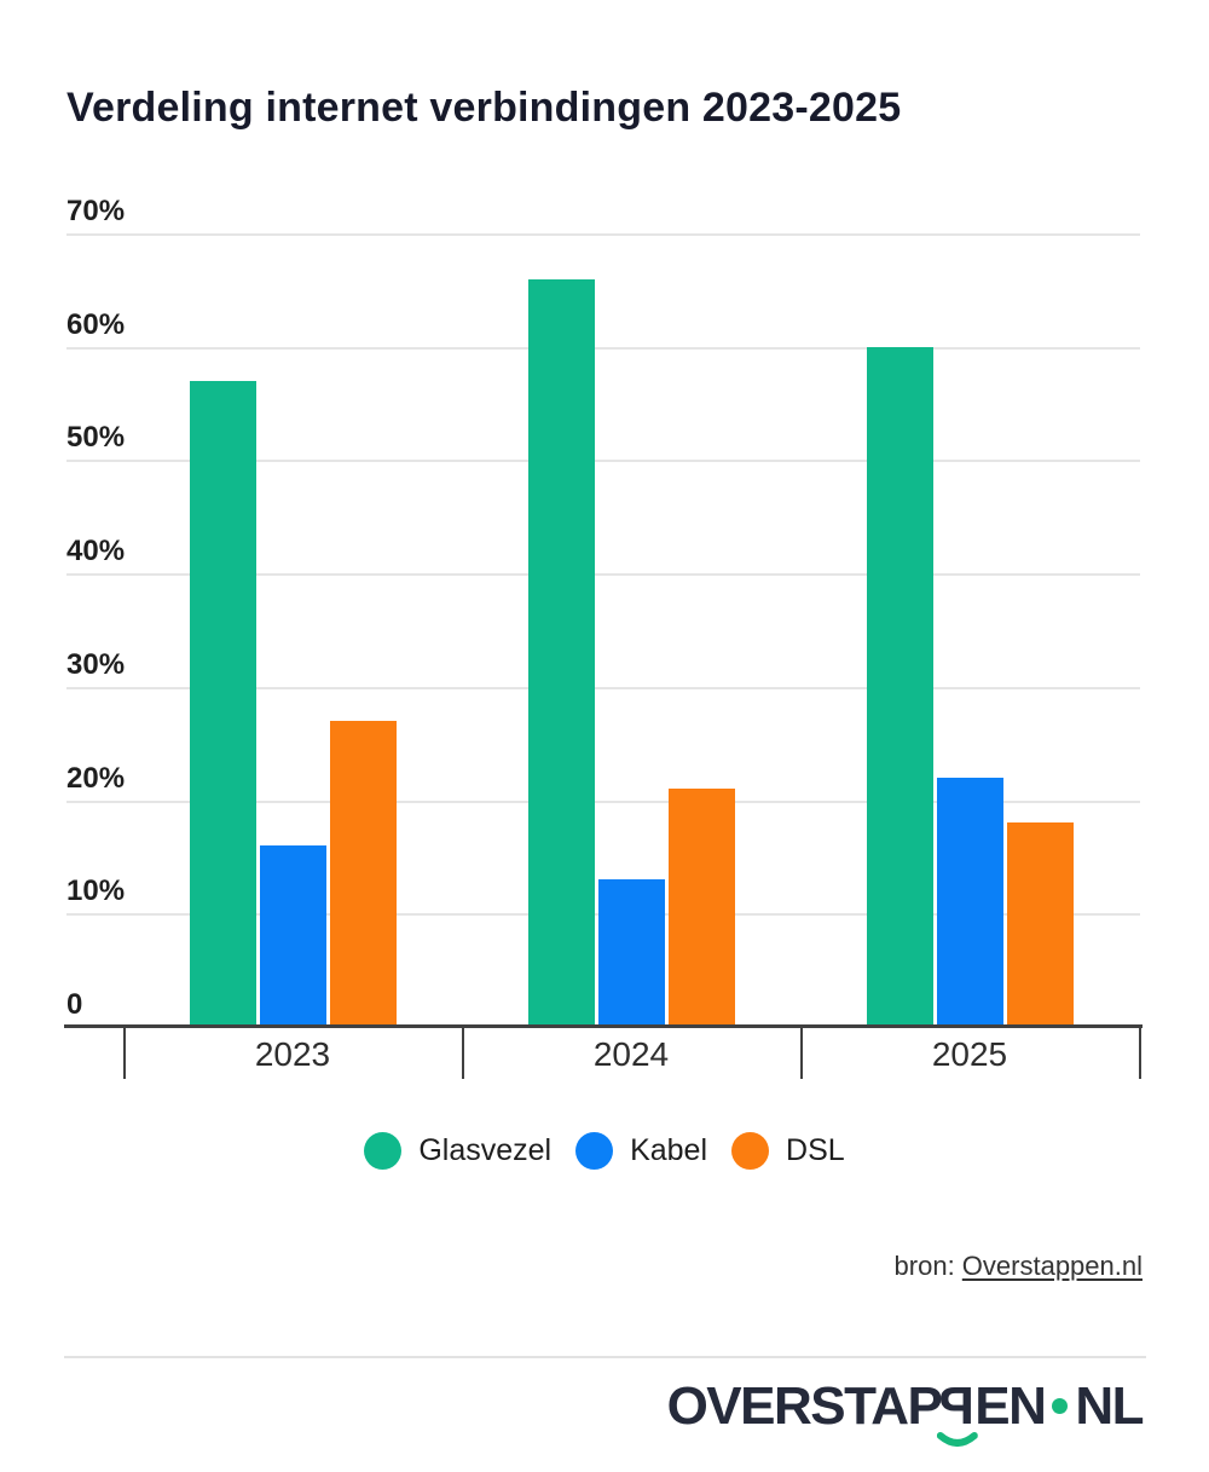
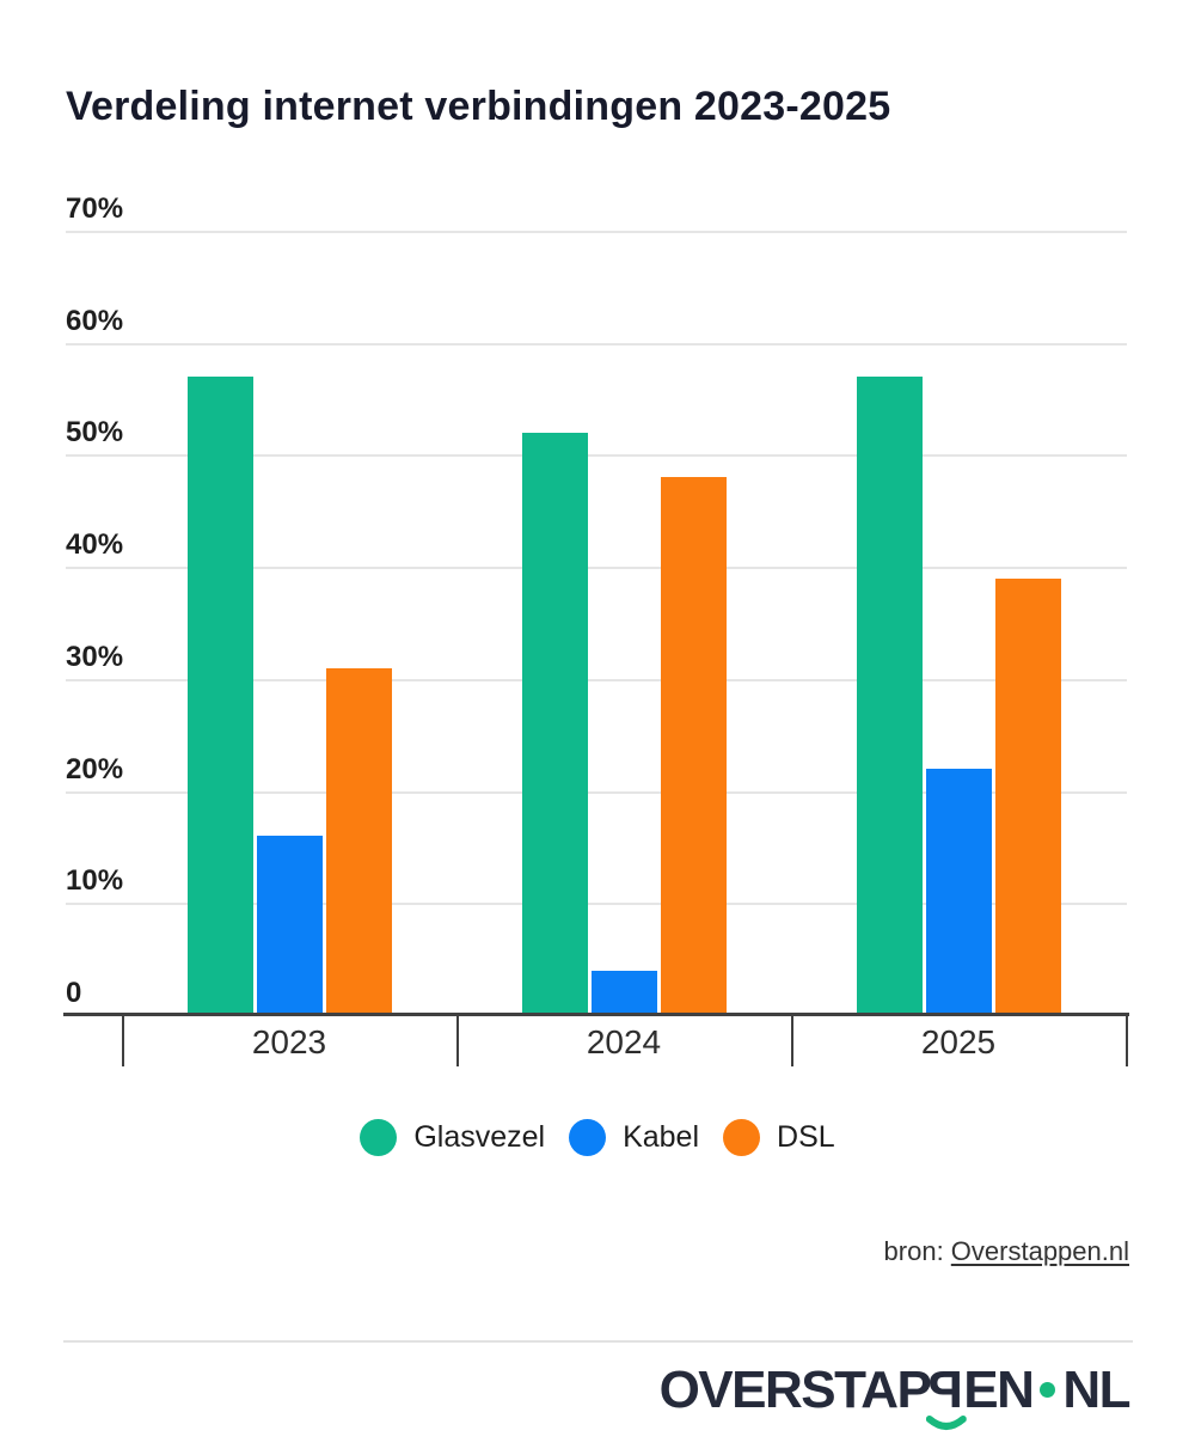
DSL/2023: 27% -> 31%
Glasvezel/2024: 66% -> 52%
Kabel/2024: 13% -> 4%
DSL/2024: 21% -> 48%
Glasvezel/2025: 60% -> 57%
DSL/2025: 18% -> 39%
